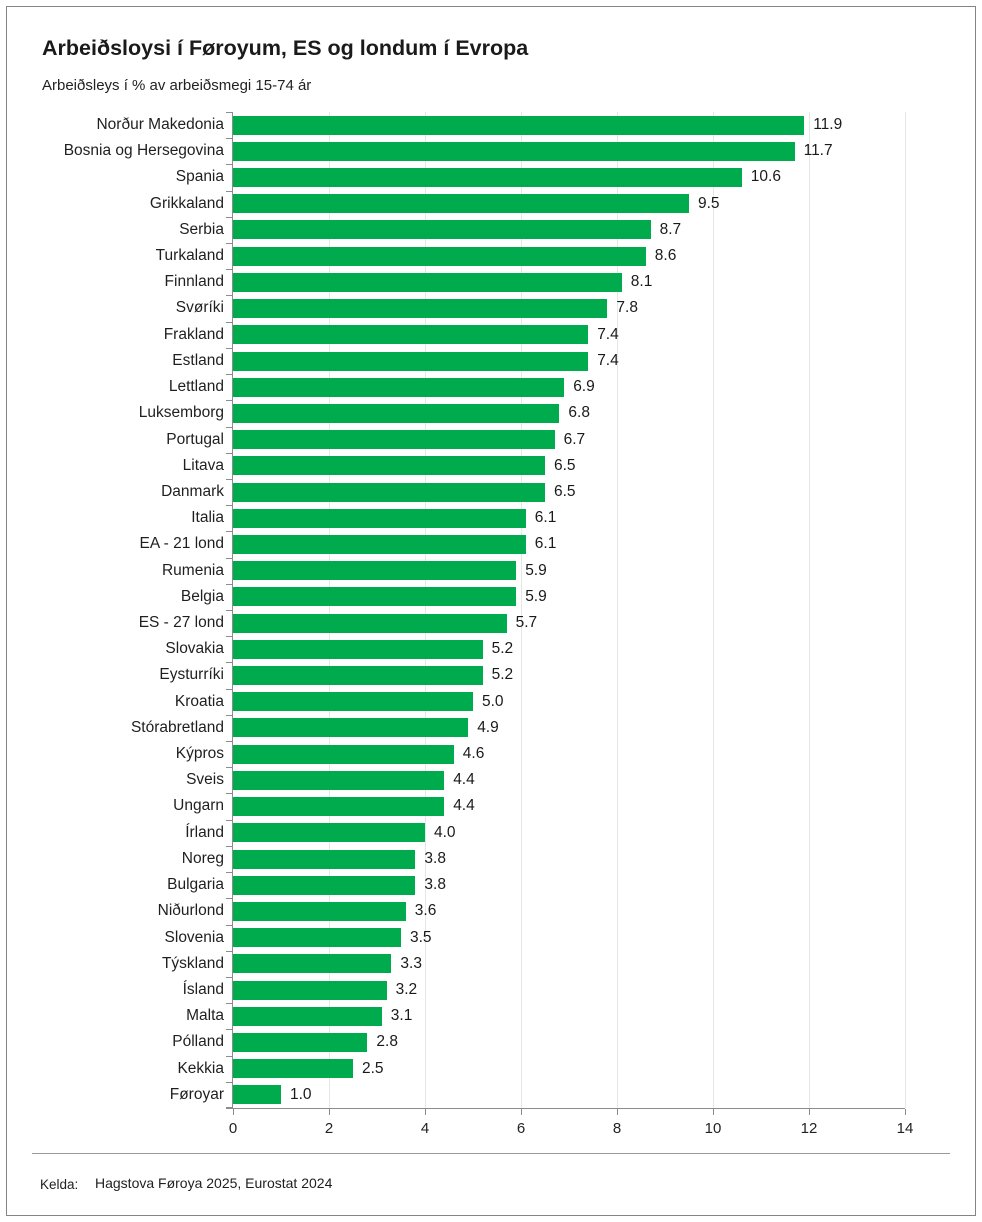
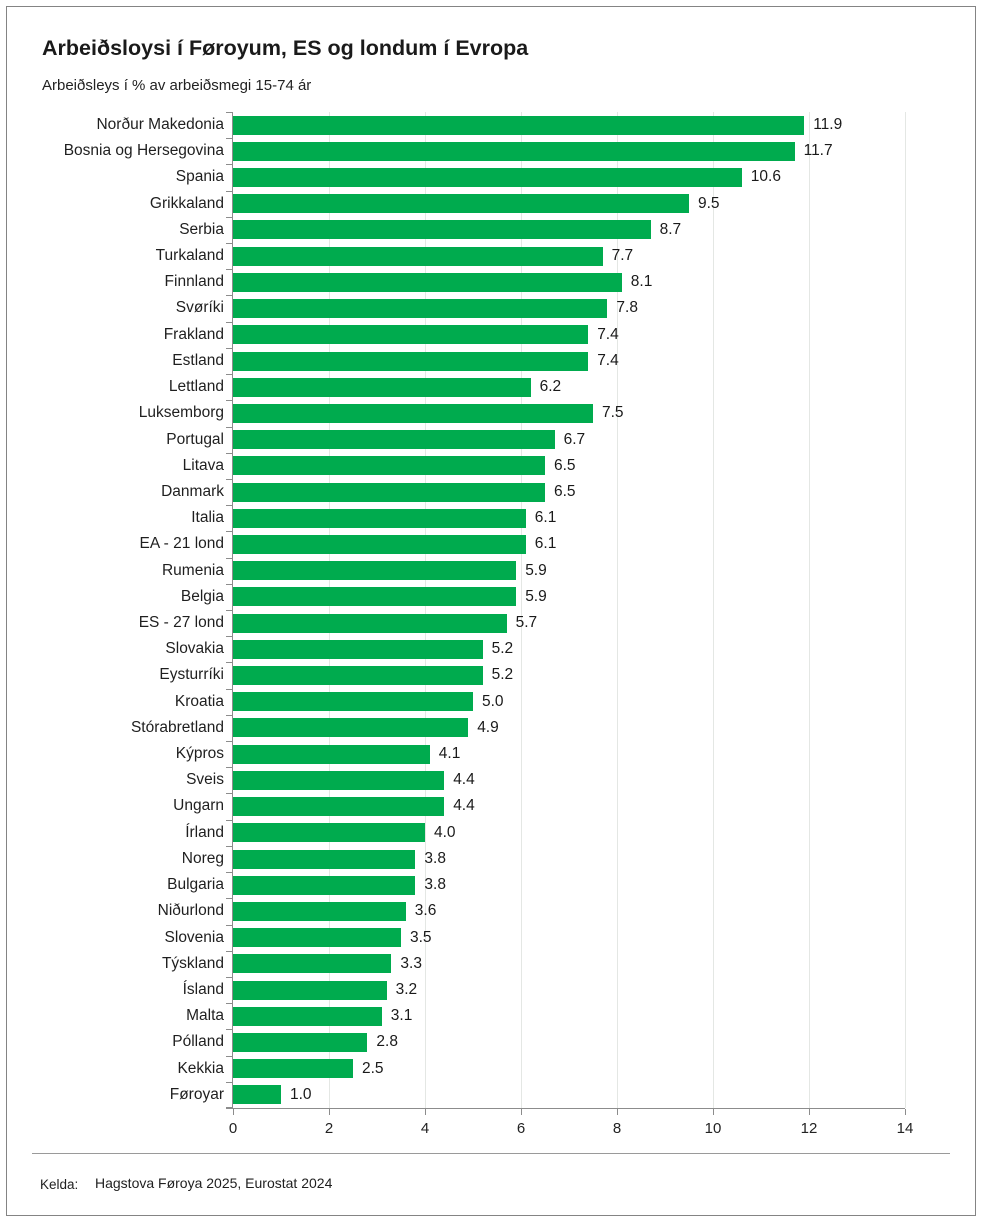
Turkaland: 8.6 -> 7.7
Lettland: 6.9 -> 6.2
Luksemborg: 6.8 -> 7.5
Kýpros: 4.6 -> 4.1
